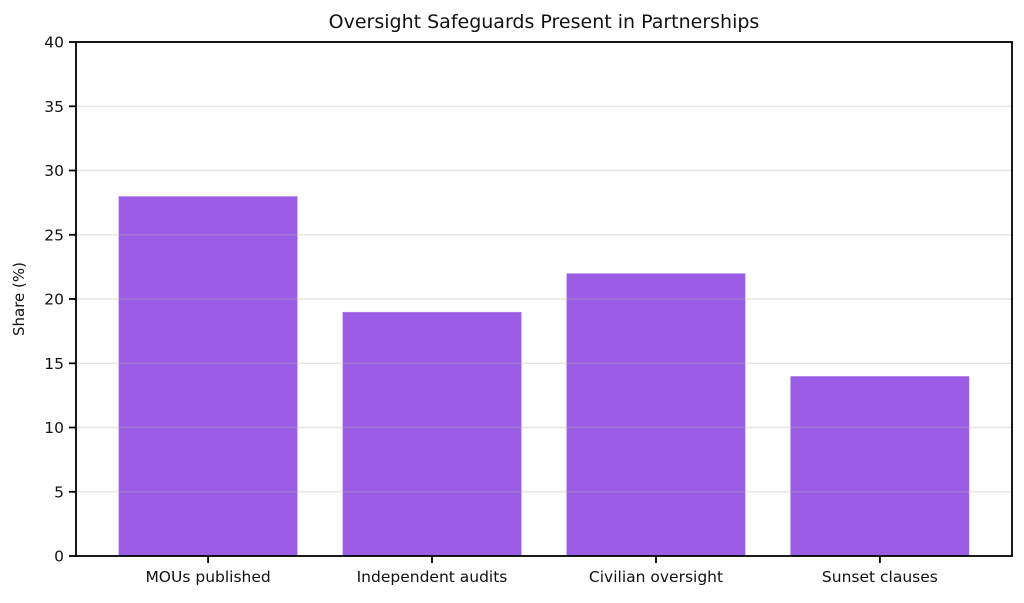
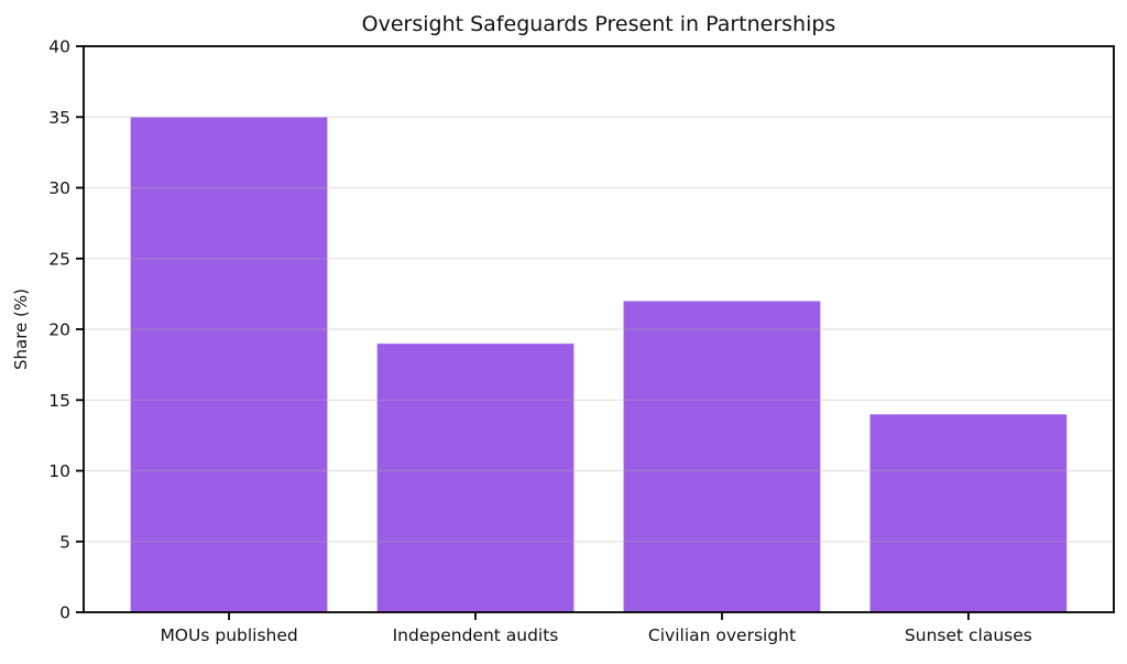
MOUs published: 28 -> 35
